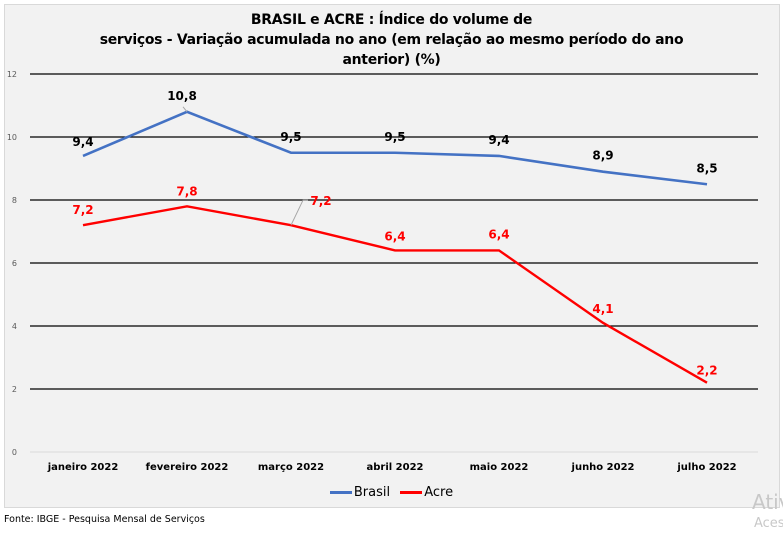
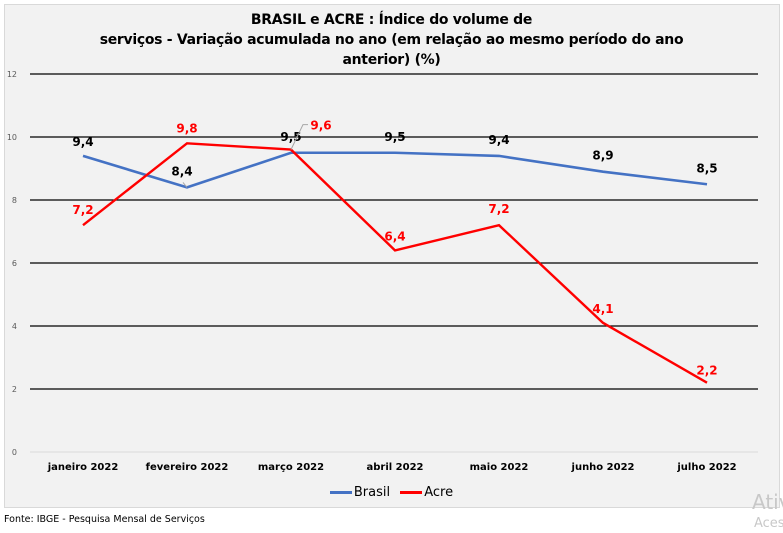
Brasil/fevereiro 2022: 10,8 -> 8,4
Acre/fevereiro 2022: 7,8 -> 9,8
Acre/março 2022: 7,2 -> 9,6
Acre/maio 2022: 6,4 -> 7,2
